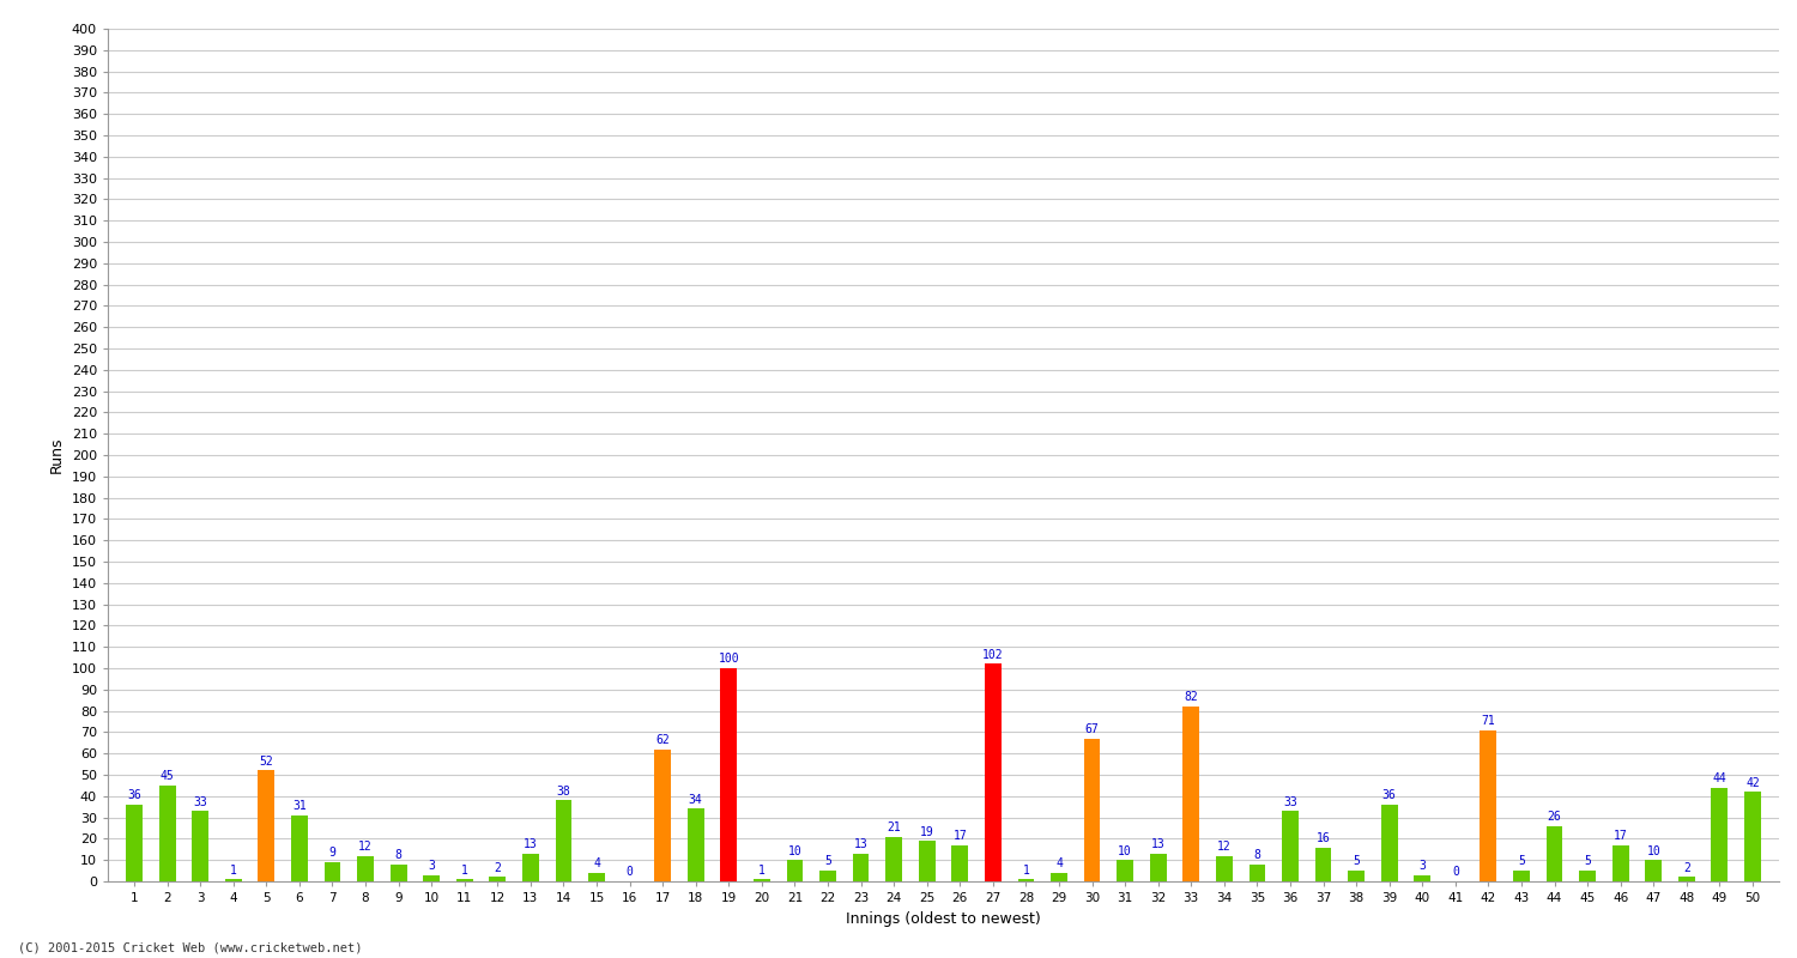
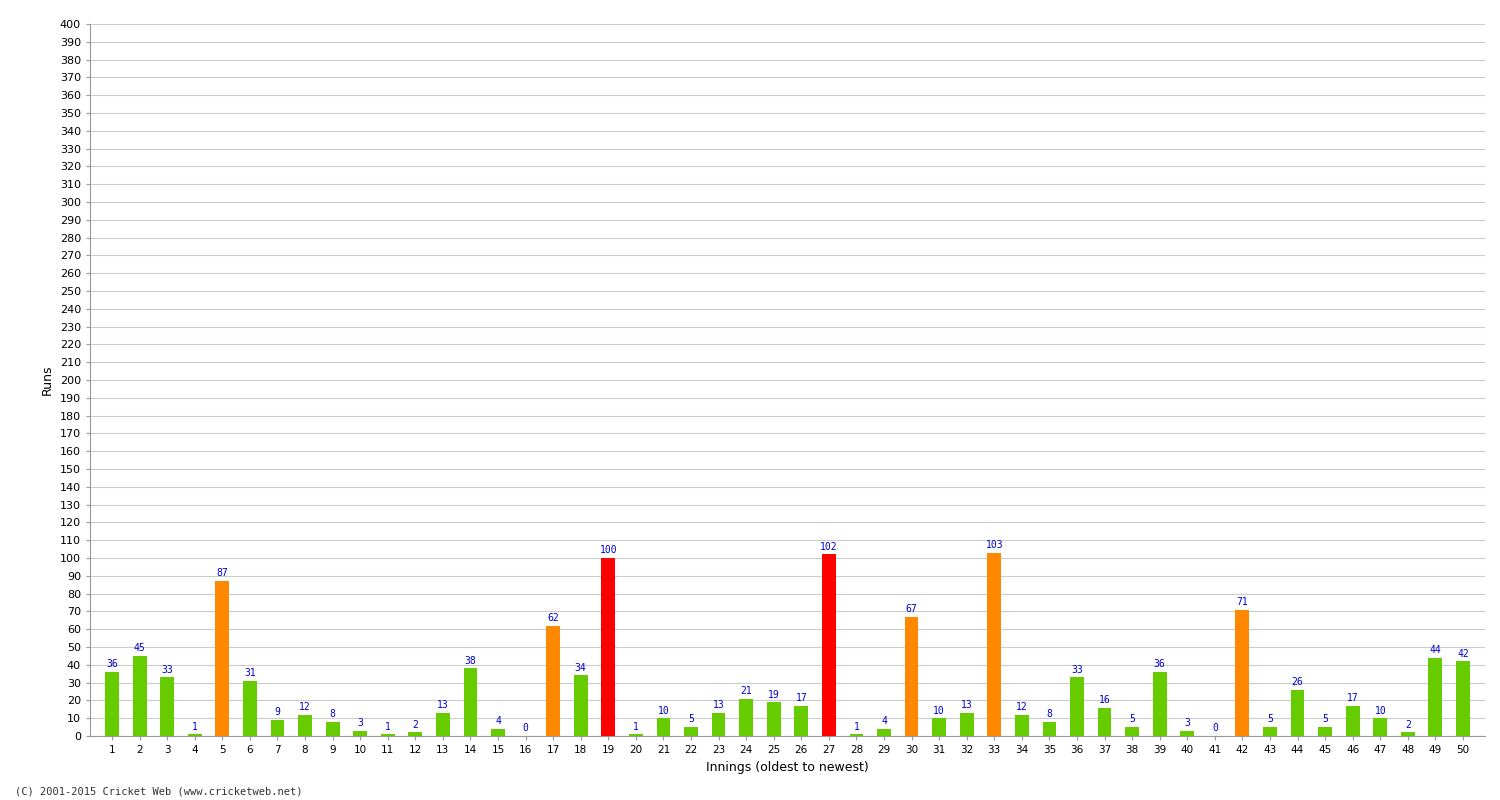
5: 52 -> 87
33: 82 -> 103
